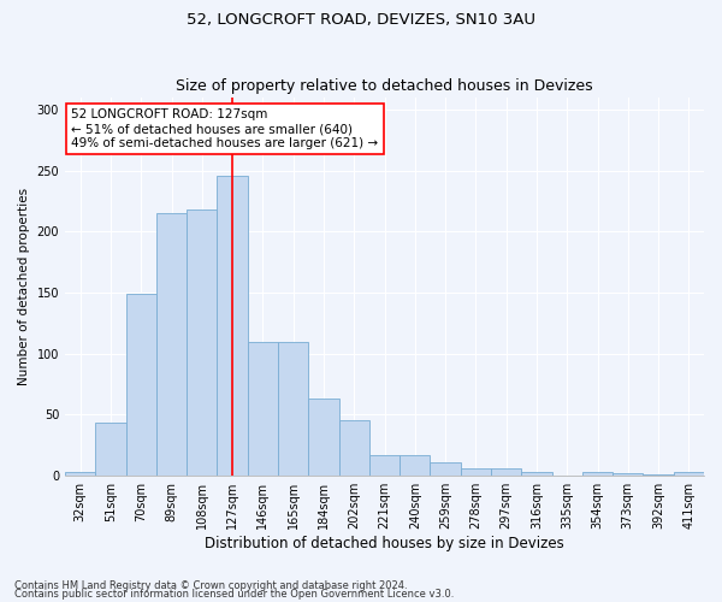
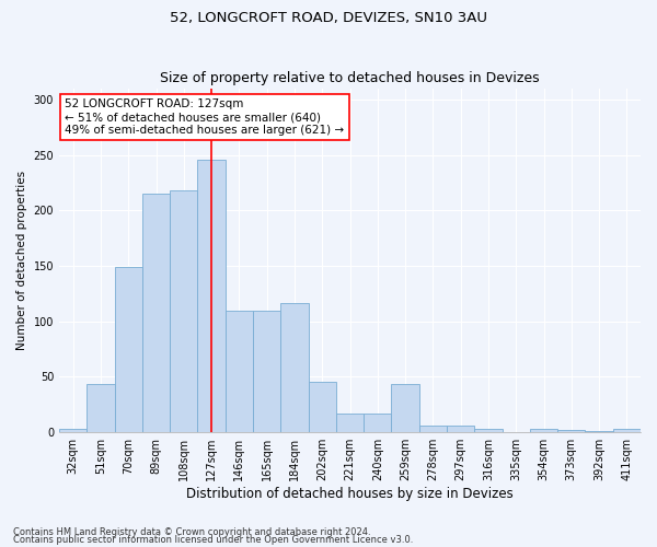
184sqm: 63 -> 116
259sqm: 11 -> 43
